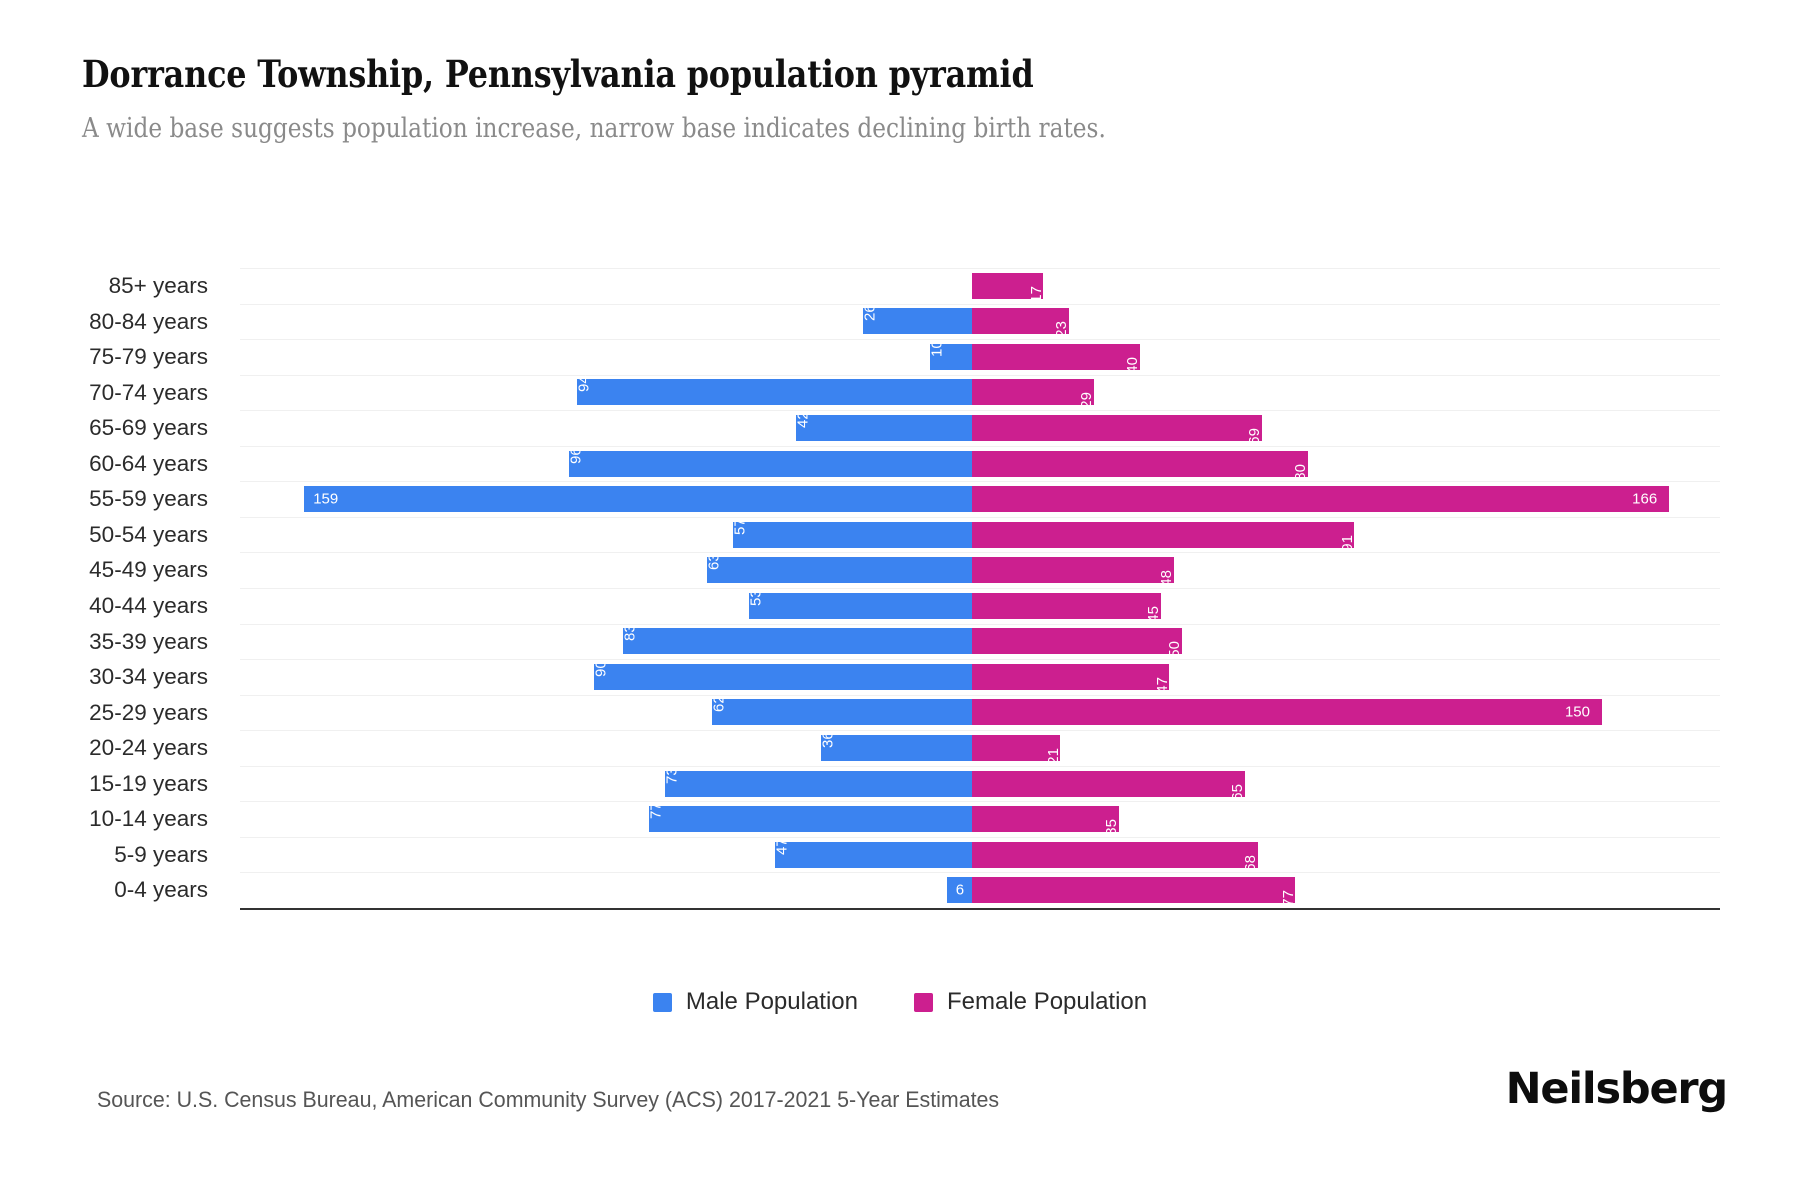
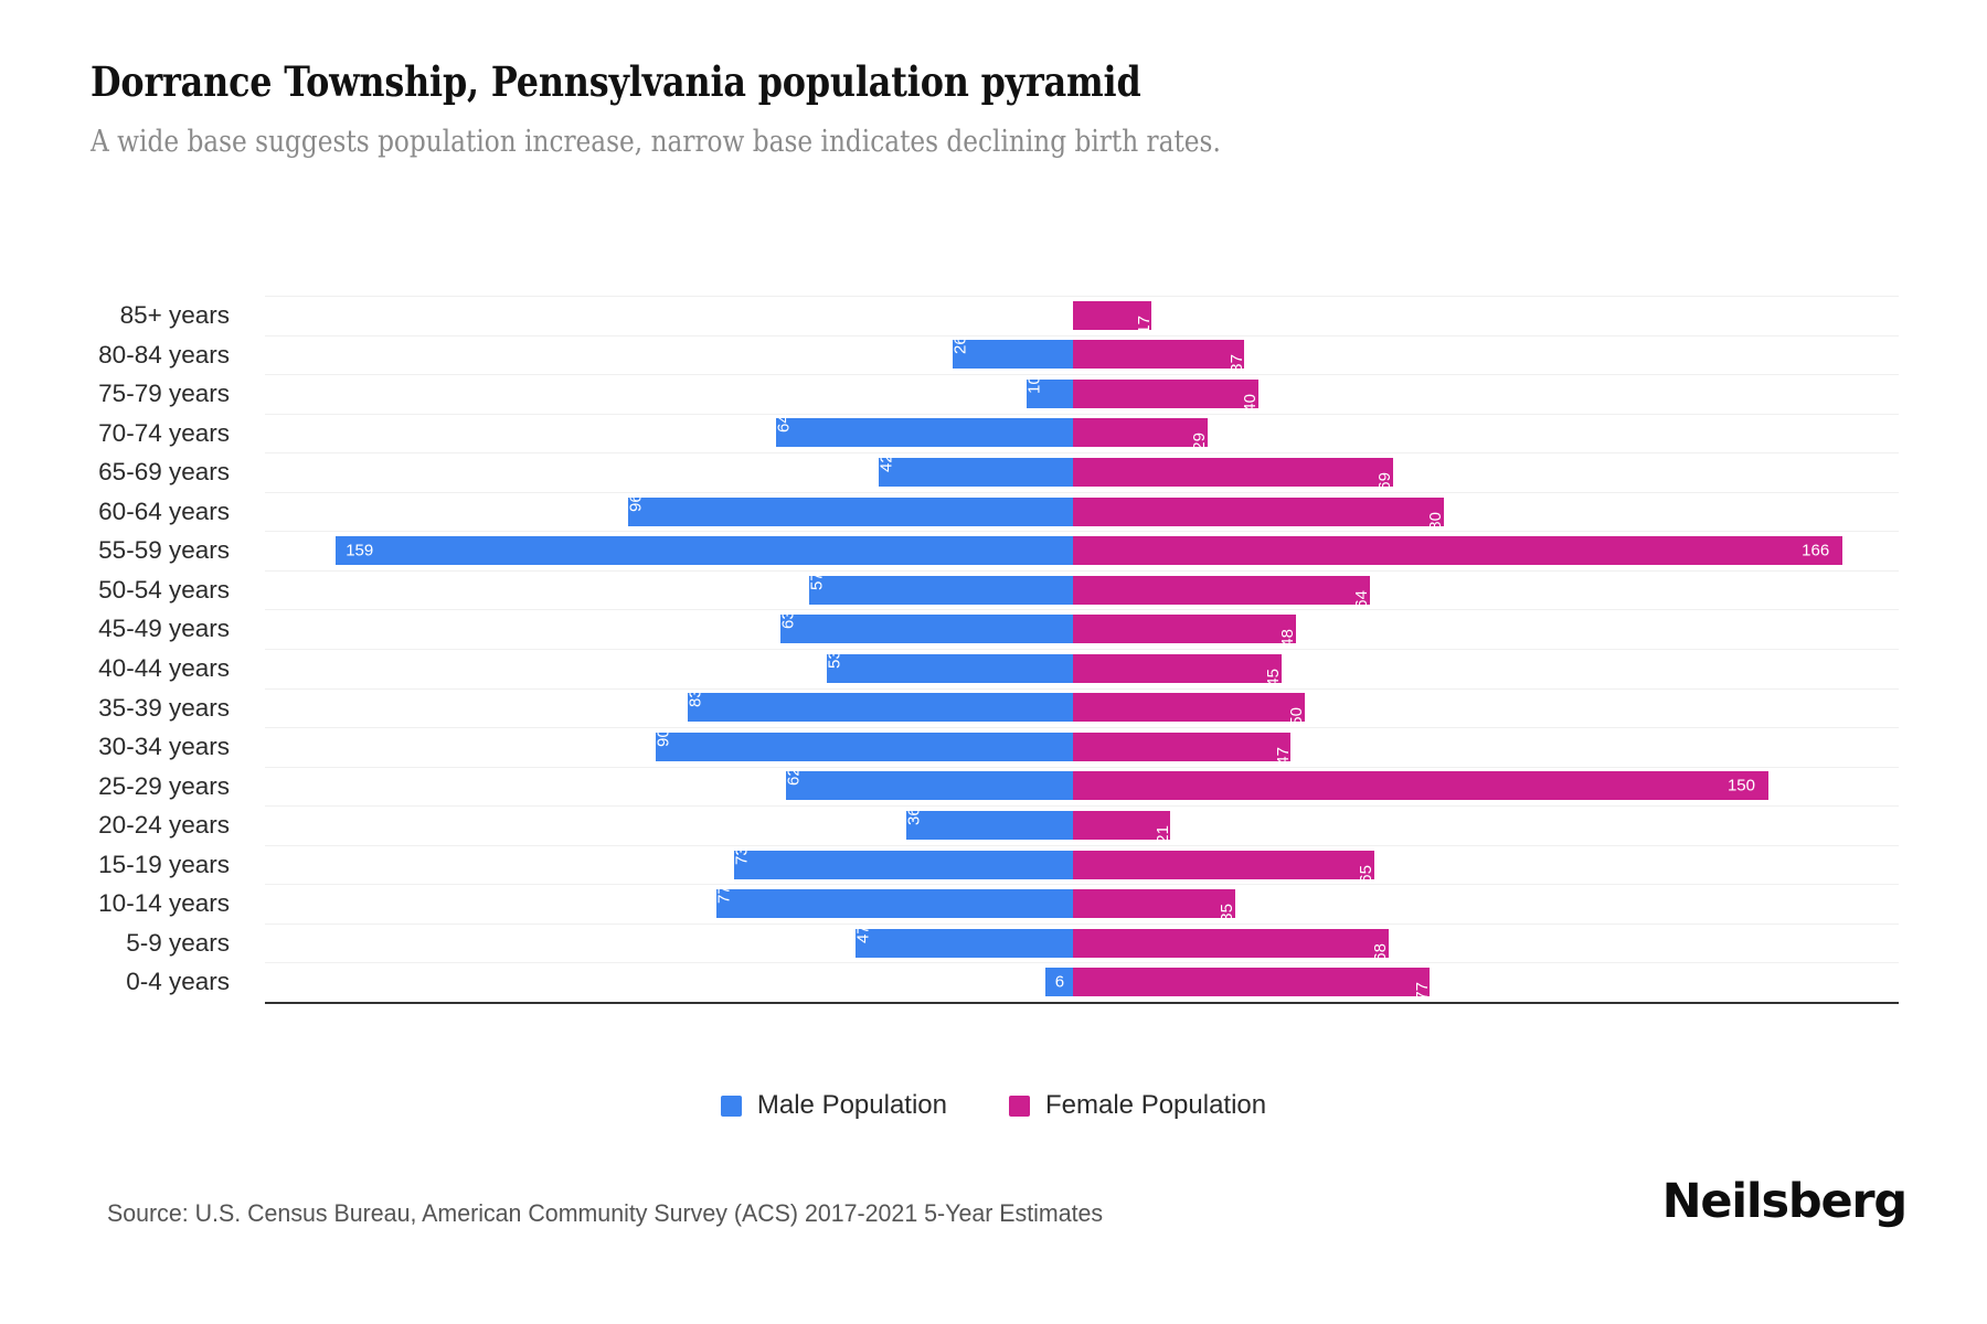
Female Population/80-84 years: 23 -> 37
Male Population/70-74 years: 94 -> 64
Female Population/50-54 years: 91 -> 64
